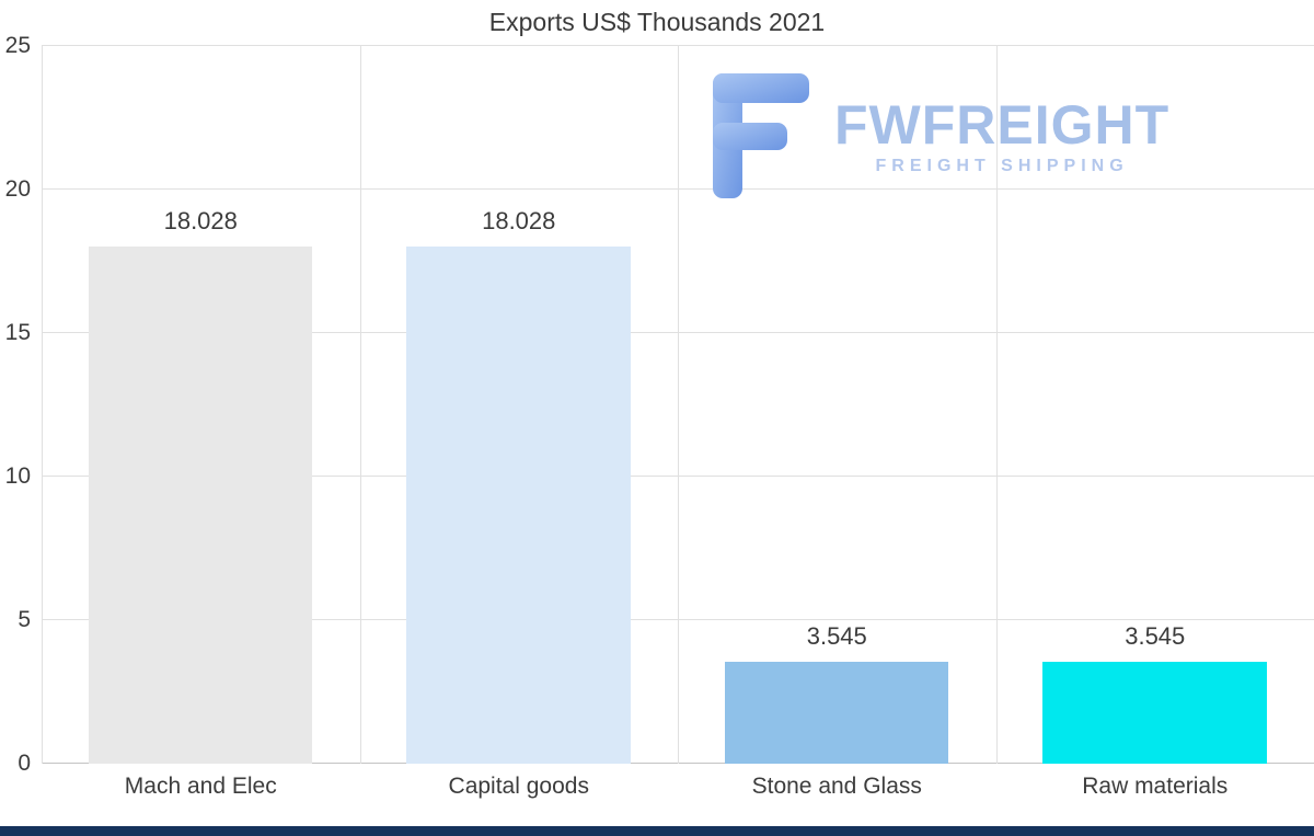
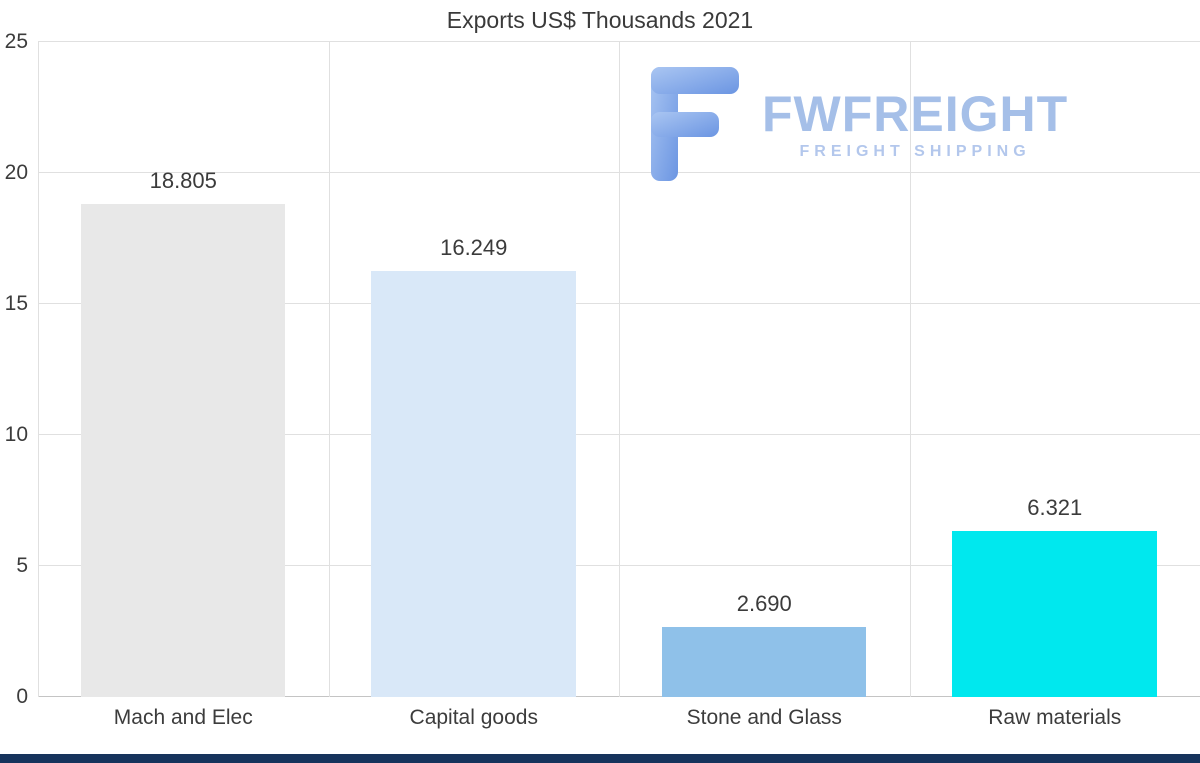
Mach and Elec: 18.028 -> 18.805
Capital goods: 18.028 -> 16.249
Stone and Glass: 3.545 -> 2.690
Raw materials: 3.545 -> 6.321
